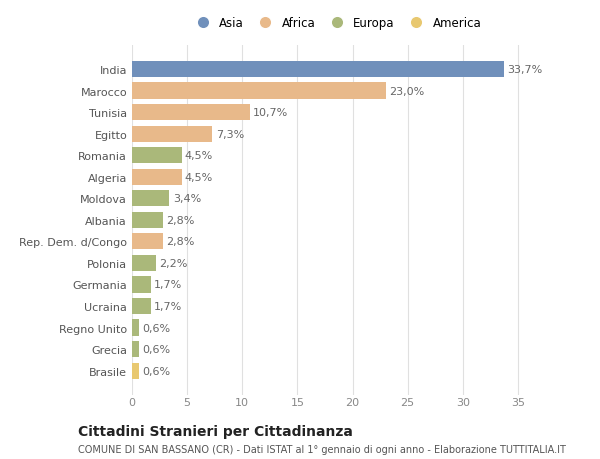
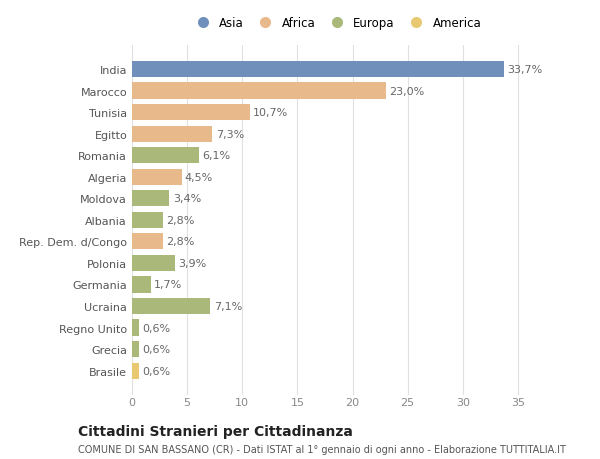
Romania: 4,5% -> 6,1%
Polonia: 2,2% -> 3,9%
Ucraina: 1,7% -> 7,1%
